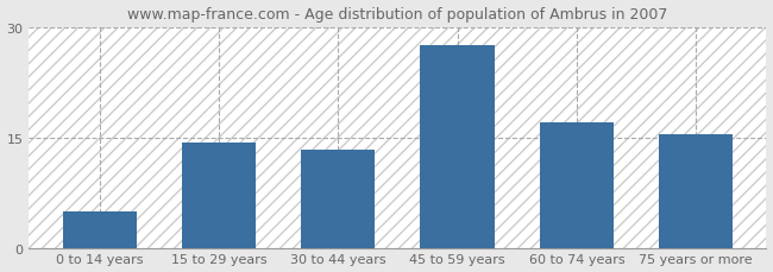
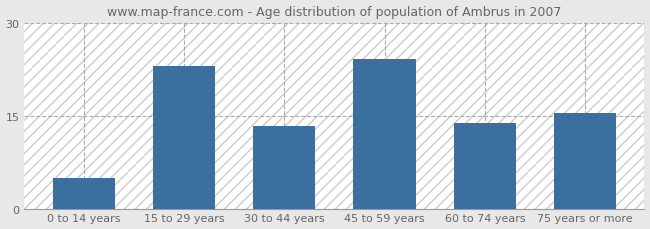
15 to 29 years: 14.3 -> 23.0
45 to 59 years: 27.5 -> 24.2
60 to 74 years: 17.0 -> 13.8
